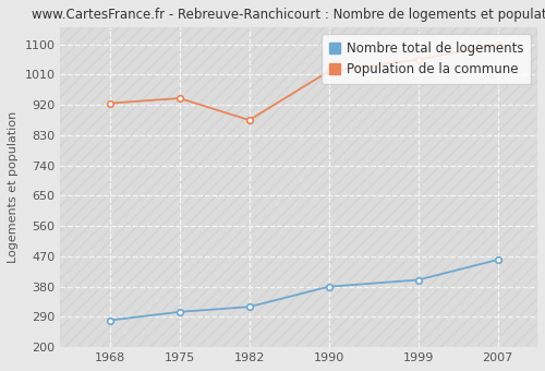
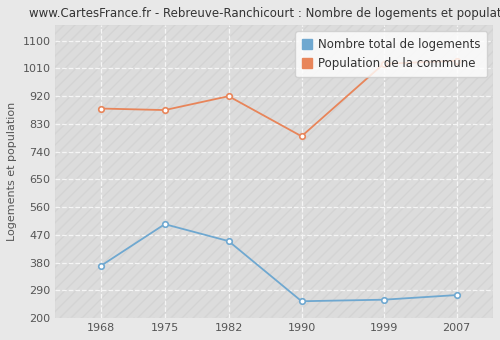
Nombre total de logements/1968: 280 -> 370
Population de la commune/1968: 925 -> 880
Nombre total de logements/1975: 305 -> 505
Population de la commune/1975: 940 -> 875
Nombre total de logements/1982: 320 -> 450
Population de la commune/1982: 875 -> 920
Nombre total de logements/1990: 380 -> 255
Population de la commune/1990: 1020 -> 790
Nombre total de logements/1999: 400 -> 260
Population de la commune/1999: 1055 -> 1025
Nombre total de logements/2007: 460 -> 275
Population de la commune/2007: 1100 -> 1035
